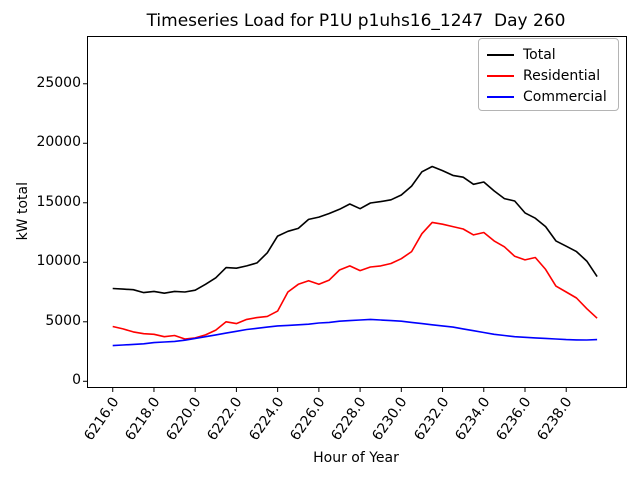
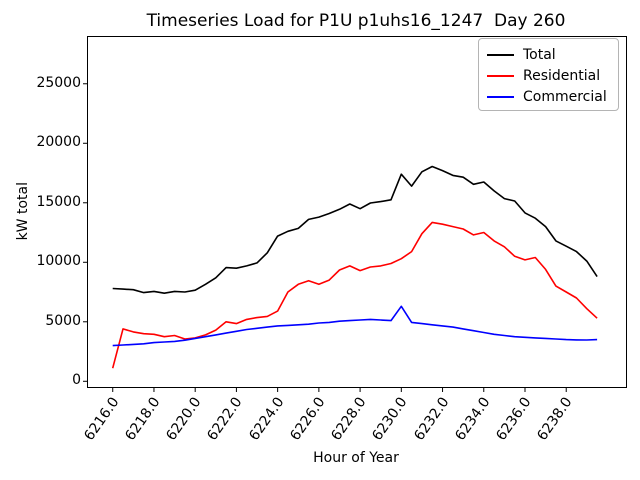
Residential/6216.0: 4600 -> 1100
Total/6230.0: 15600 -> 17400
Commercial/6230.0: 5000 -> 6300
